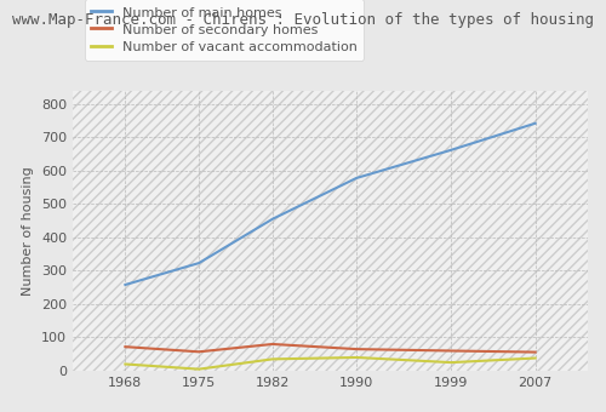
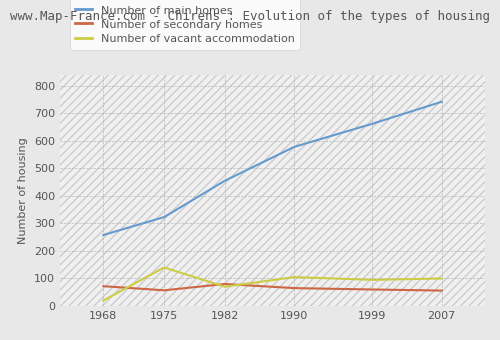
Number of vacant accommodation/1975: 5 -> 140
Number of vacant accommodation/1982: 35 -> 70
Number of vacant accommodation/1990: 40 -> 105
Number of vacant accommodation/1999: 25 -> 95
Number of vacant accommodation/2007: 38 -> 100
